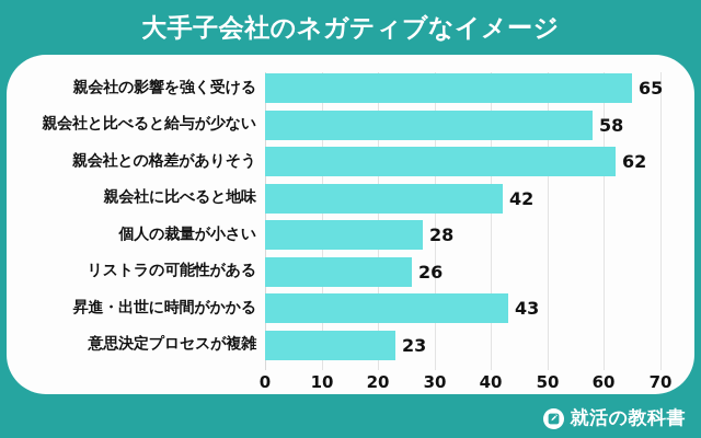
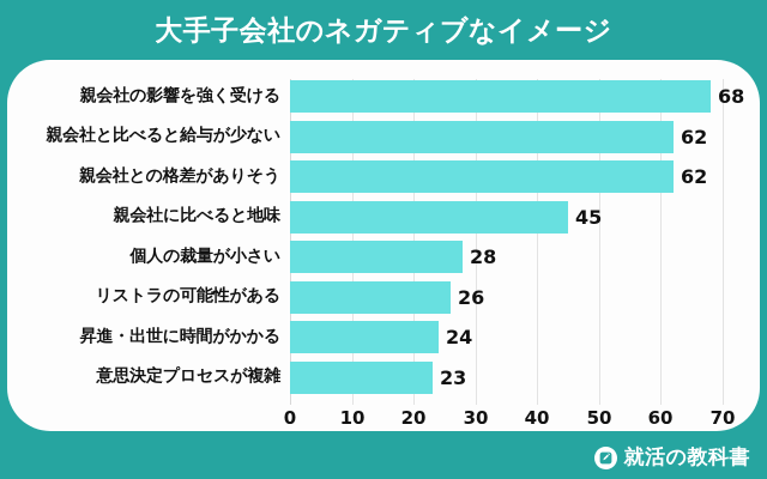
親会社の影響を強く受ける: 65 -> 68
親会社と比べると給与が少ない: 58 -> 62
親会社に比べると地味: 42 -> 45
昇進・出世に時間がかかる: 43 -> 24
